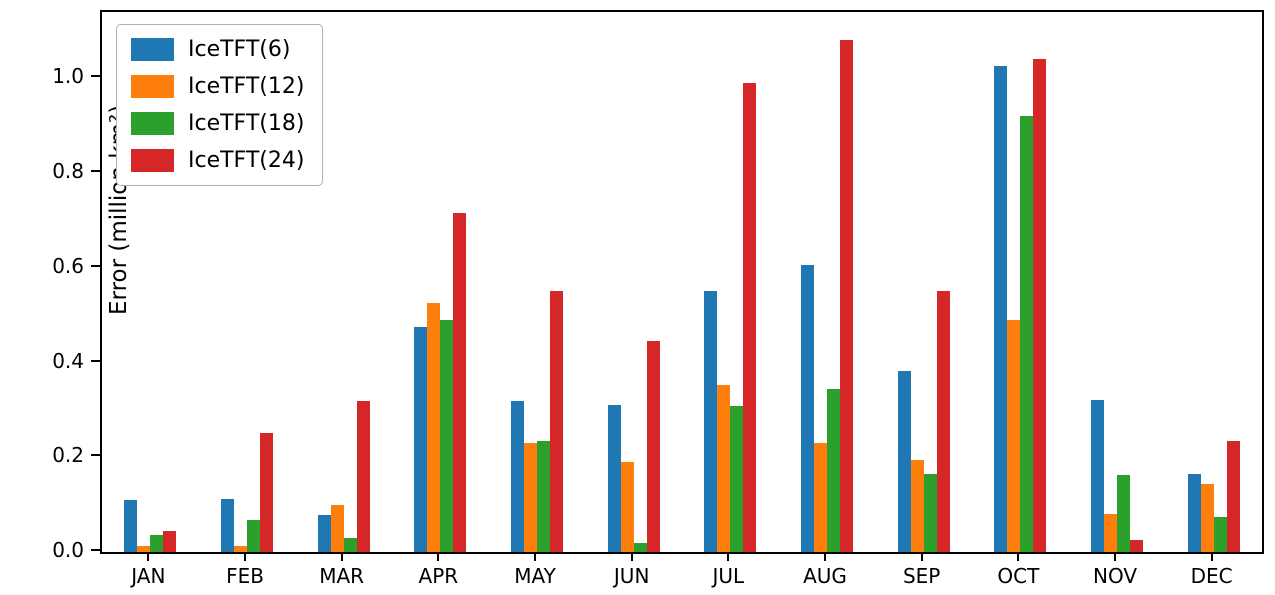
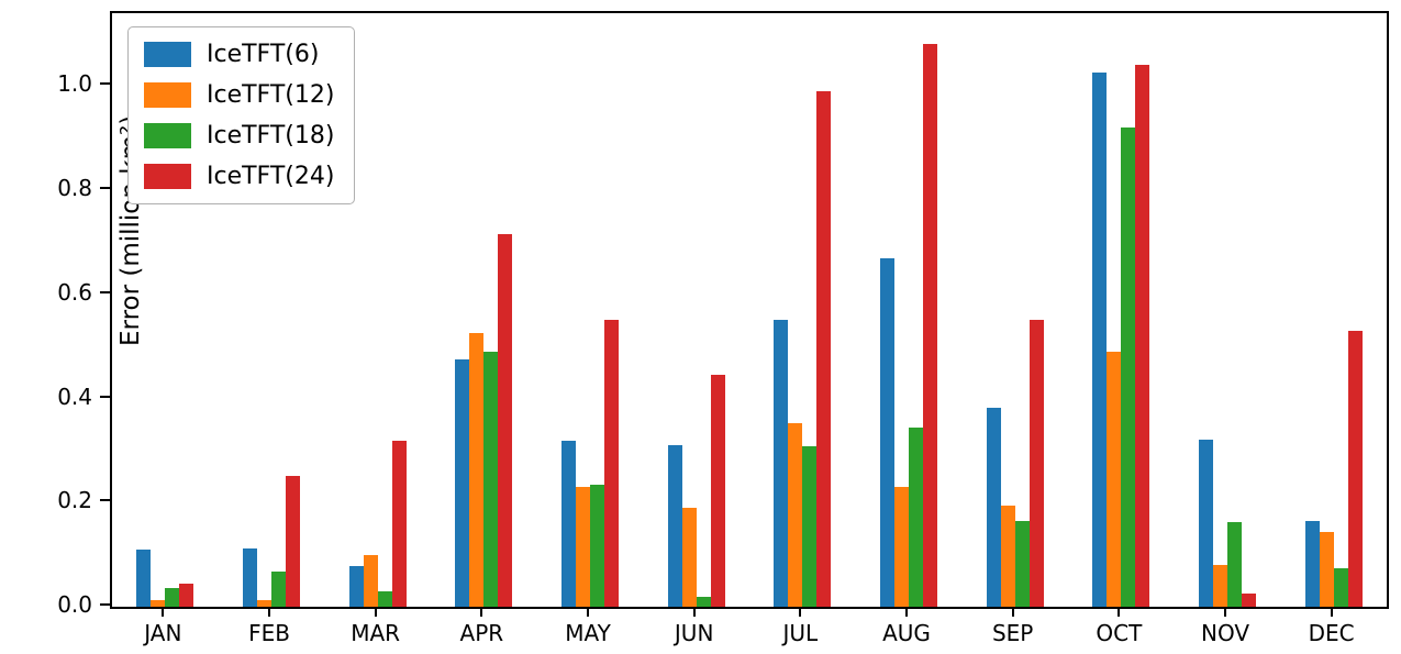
IceTFT(6)/AUG: 0.60 -> 0.67
IceTFT(24)/DEC: 0.23 -> 0.53
